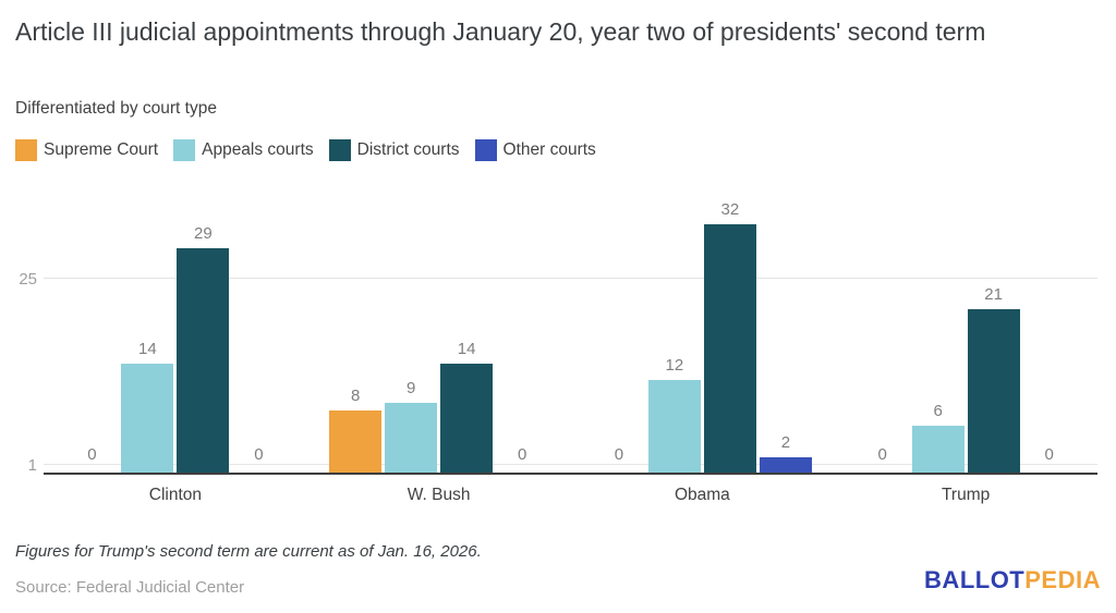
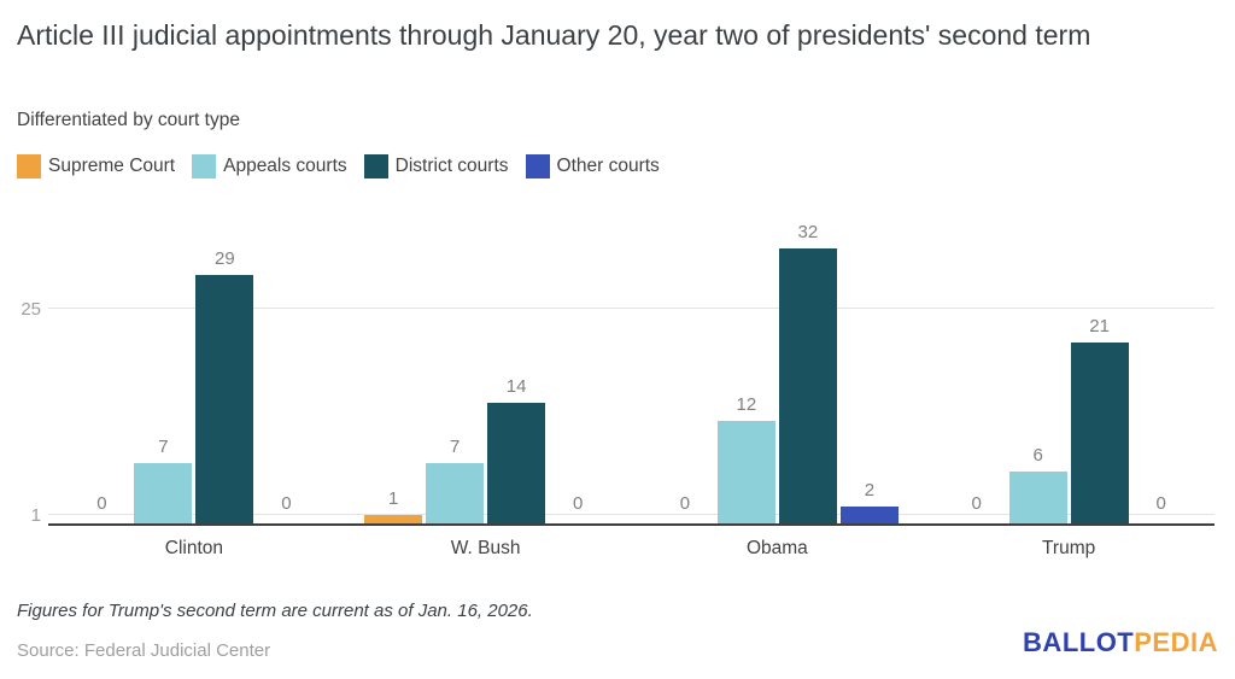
Appeals courts/Clinton: 14 -> 7
Supreme Court/W. Bush: 8 -> 1
Appeals courts/W. Bush: 9 -> 7
